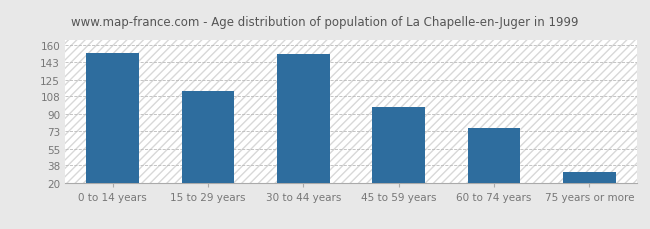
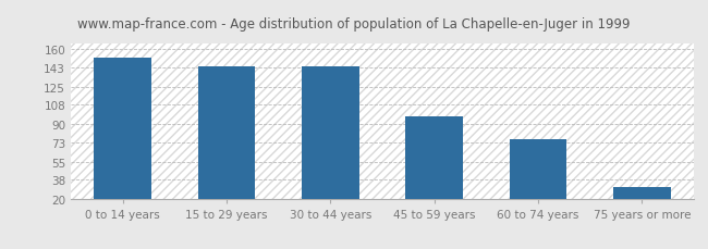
15 to 29 years: 114 -> 144
30 to 44 years: 151 -> 144
